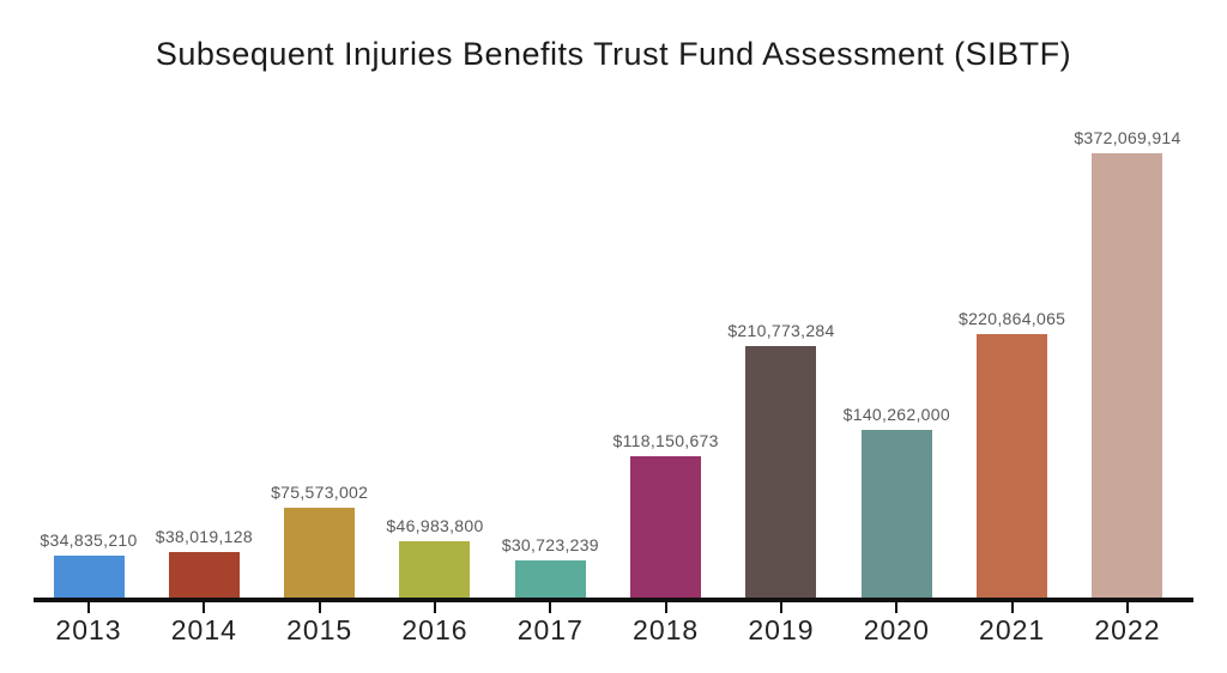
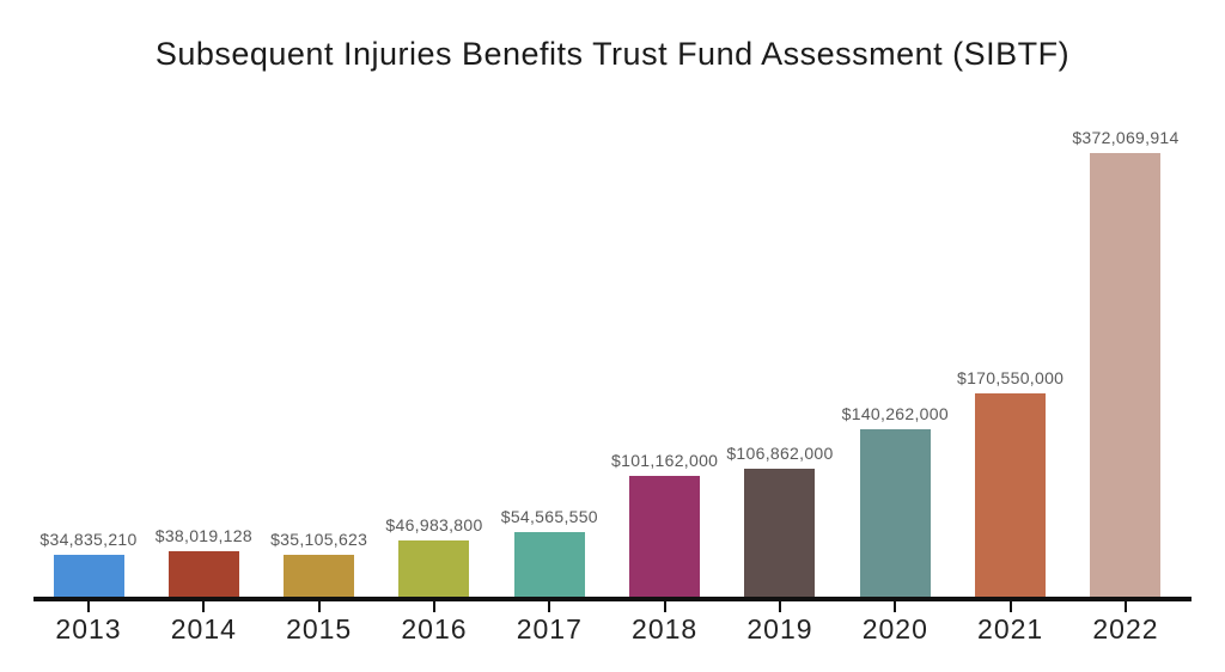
2015: $75,573,002 -> $35,105,623
2017: $30,723,239 -> $54,565,550
2018: $118,150,673 -> $101,162,000
2019: $210,773,284 -> $106,862,000
2021: $220,864,065 -> $170,550,000
